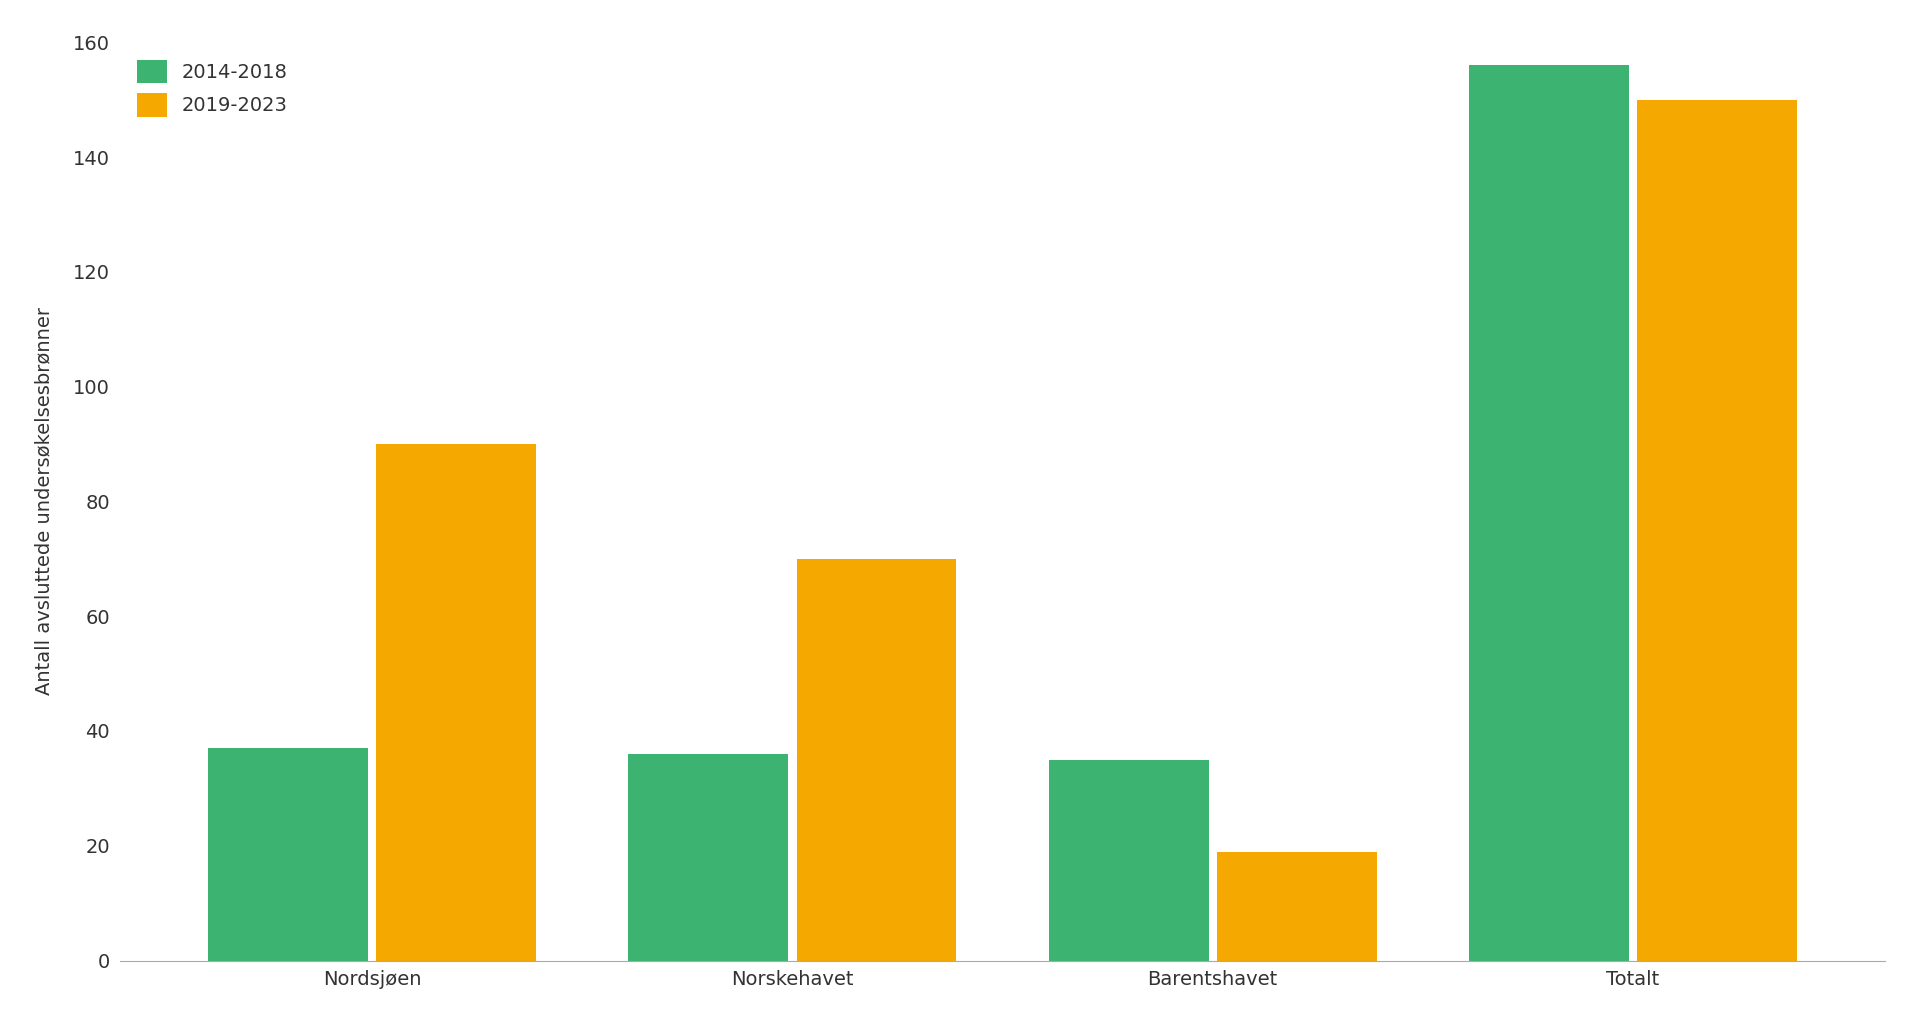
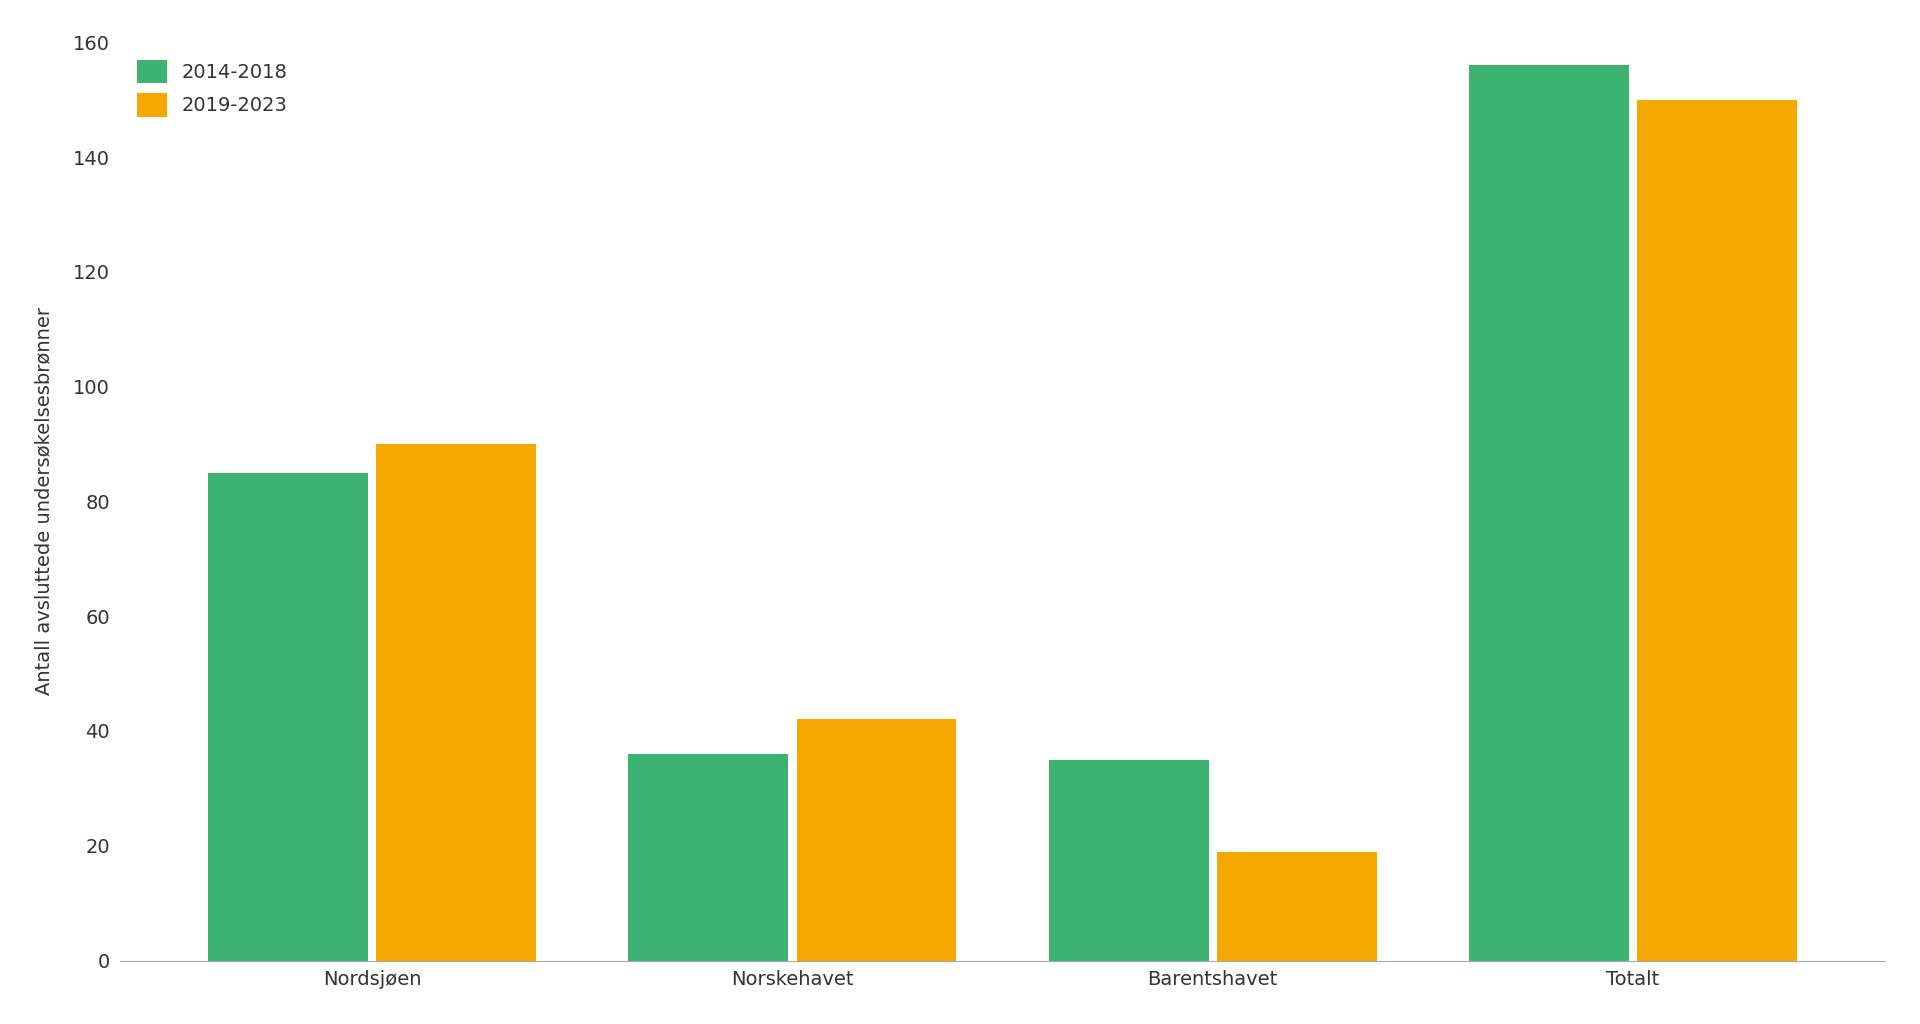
2014-2018/Nordsjøen: 37 -> 85
2019-2023/Norskehavet: 70 -> 42
